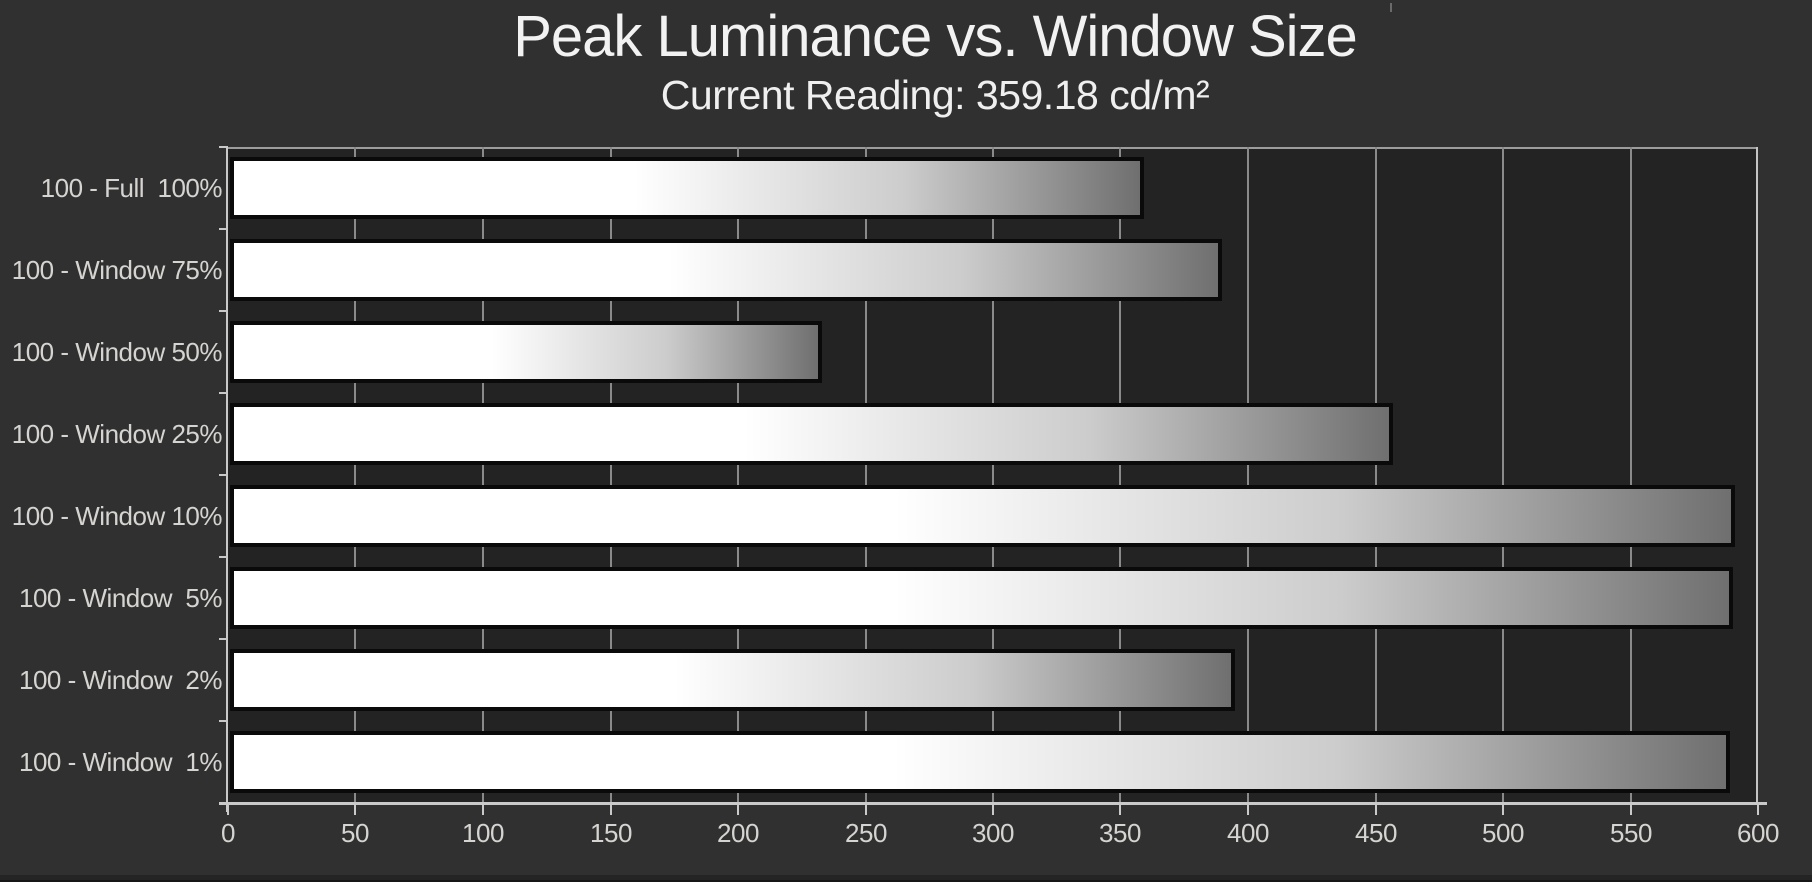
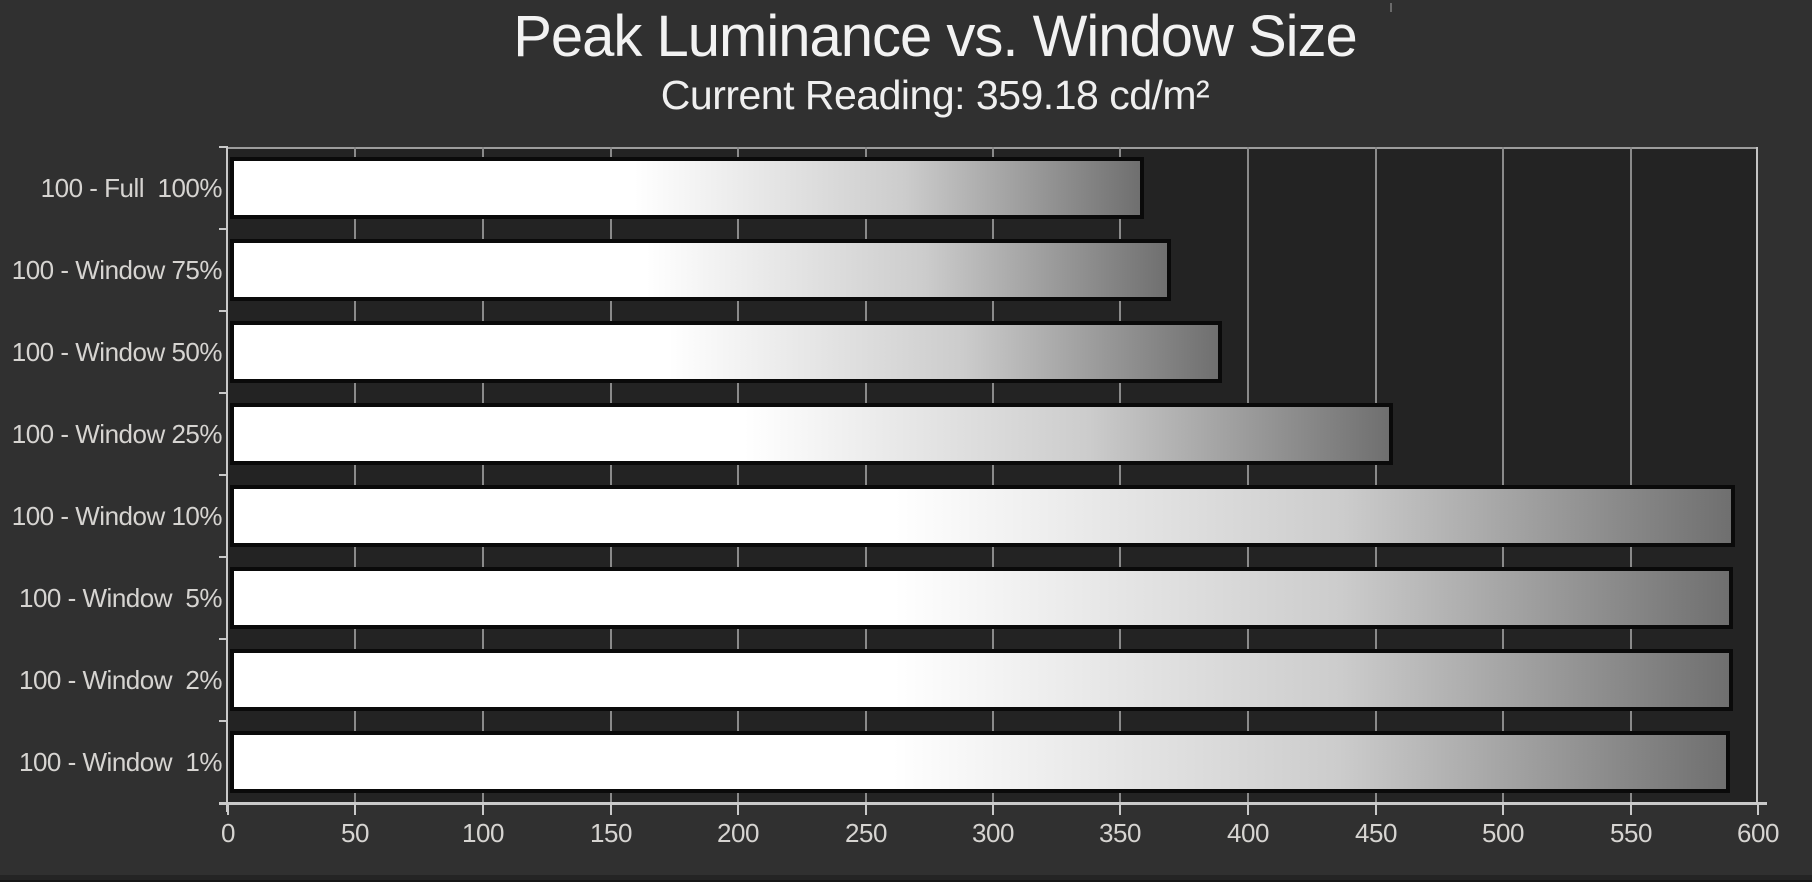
100 - Window 75%: 390 -> 370
100 - Window 50%: 233 -> 390
100 - Window 2%: 395 -> 590
